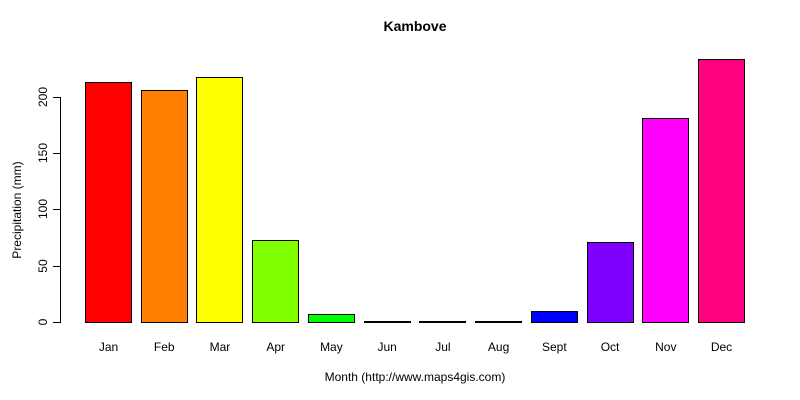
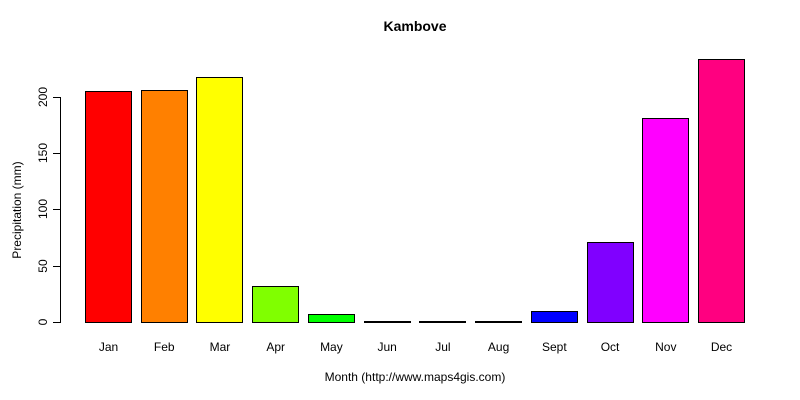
Jan: 213 -> 205
Apr: 73 -> 32
